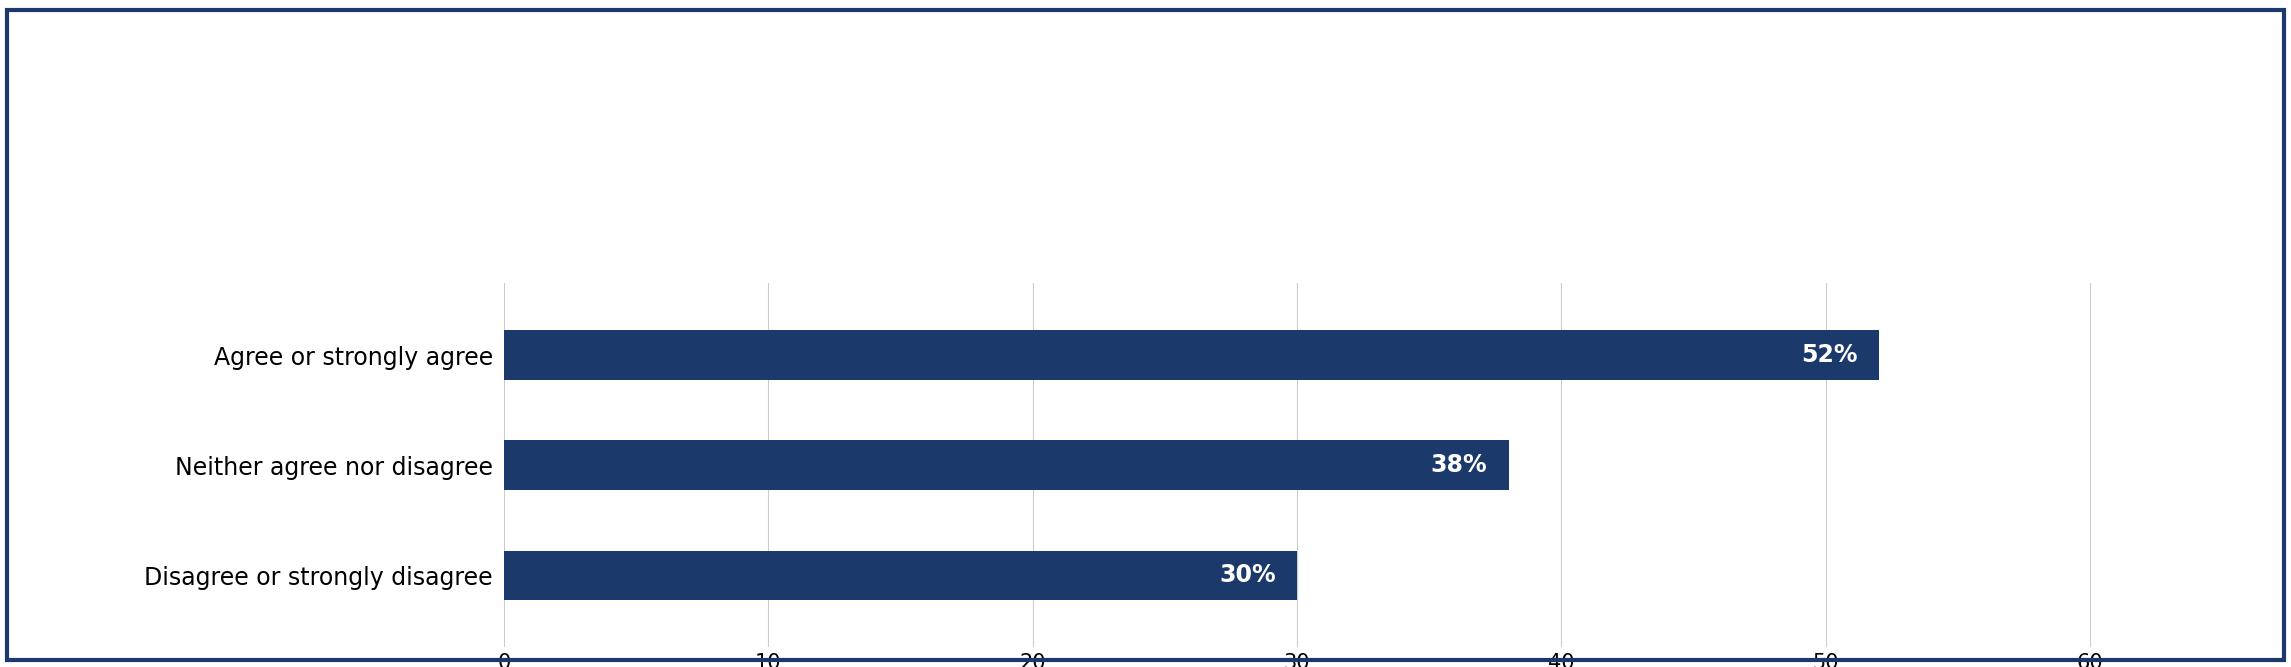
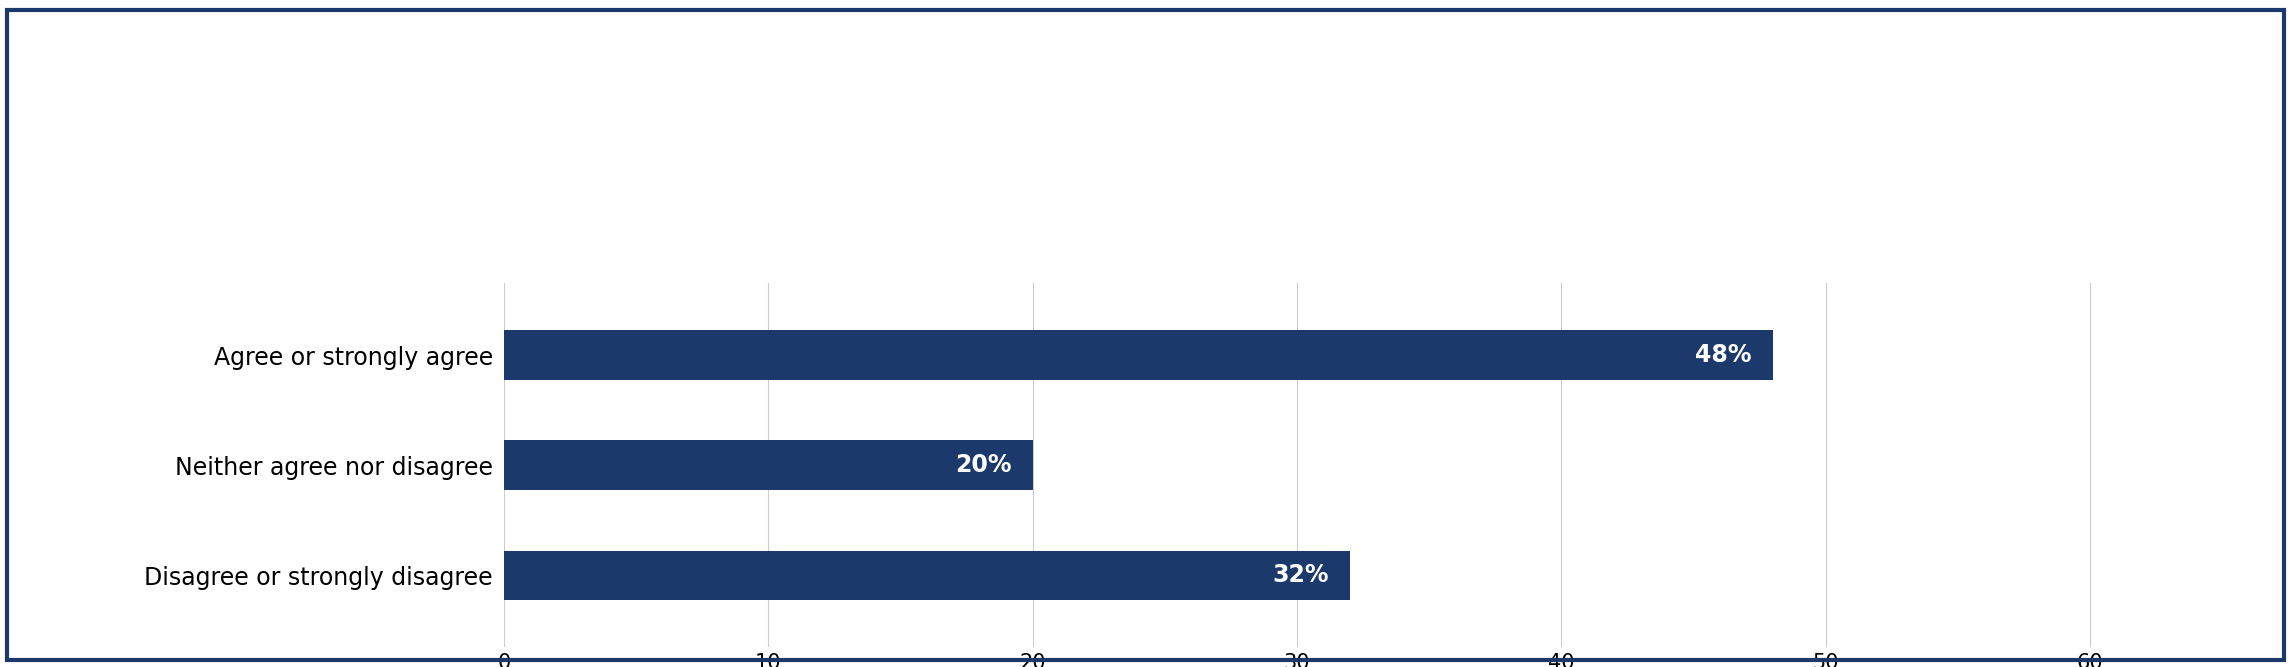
Agree or strongly agree: 52% -> 48%
Neither agree nor disagree: 38% -> 20%
Disagree or strongly disagree: 30% -> 32%
